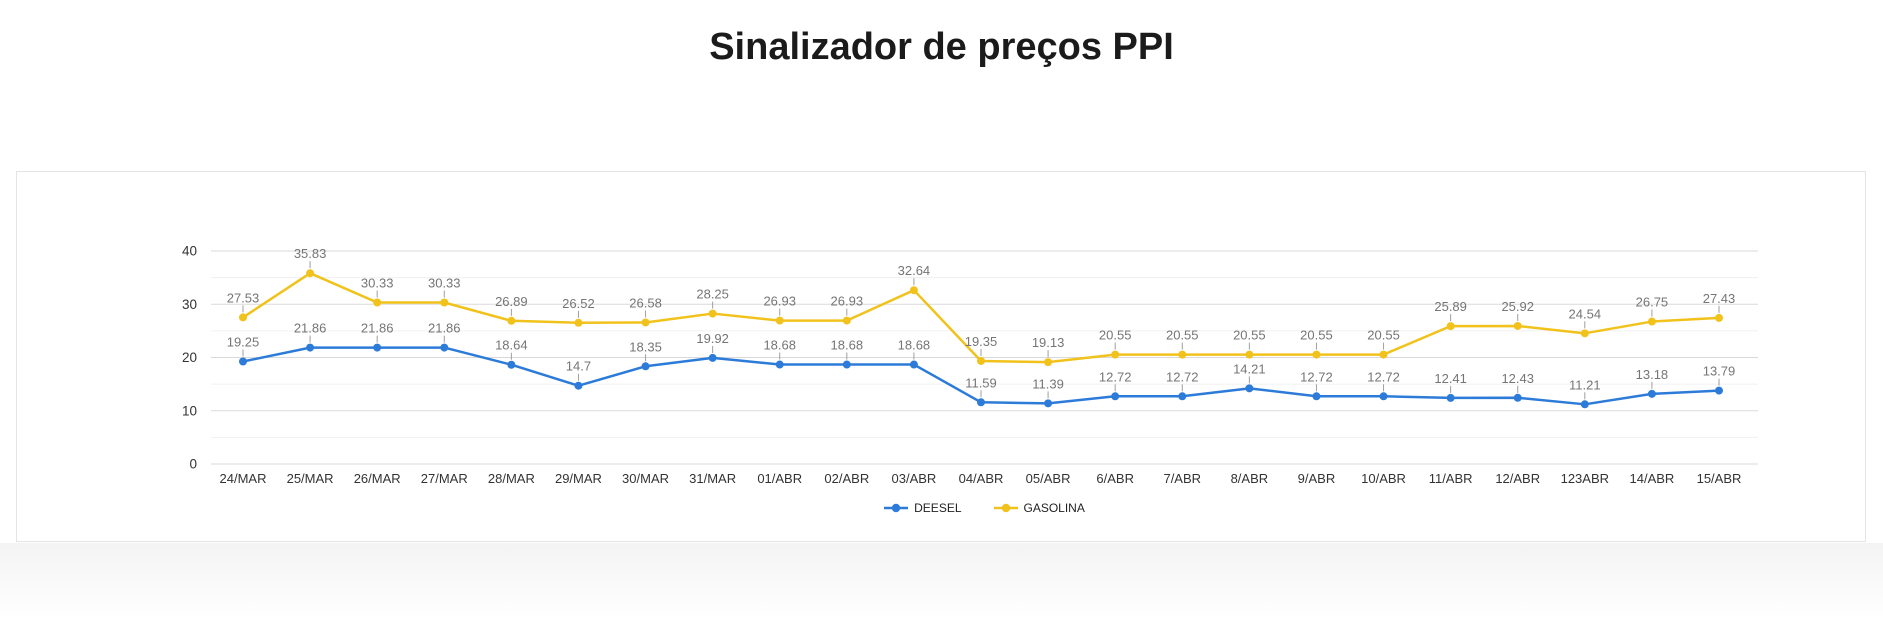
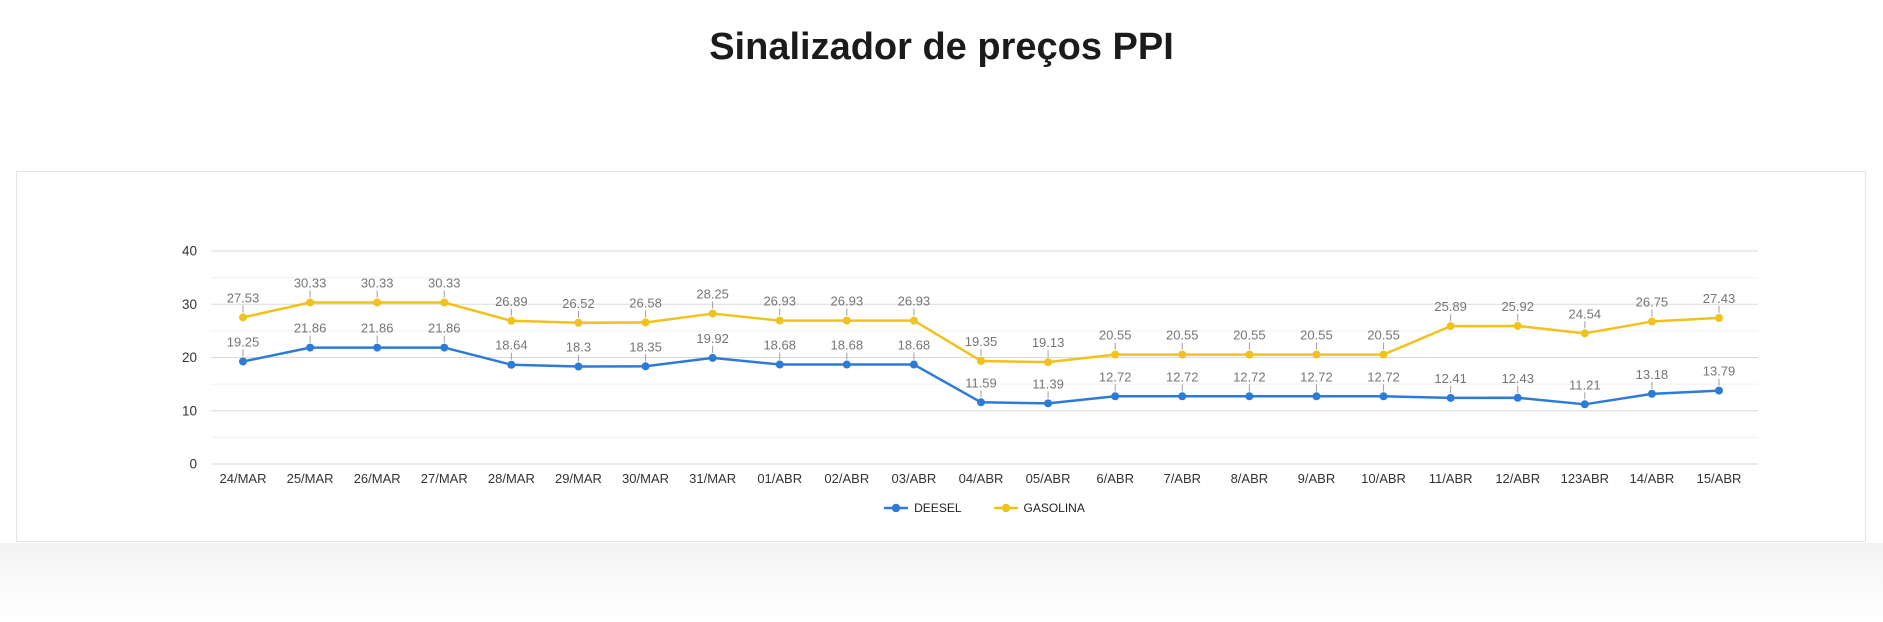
GASOLINA/25/MAR: 35.83 -> 30.33
DEESEL/29/MAR: 14.7 -> 18.3
GASOLINA/03/ABR: 32.64 -> 26.93
DEESEL/8/ABR: 14.21 -> 12.72
